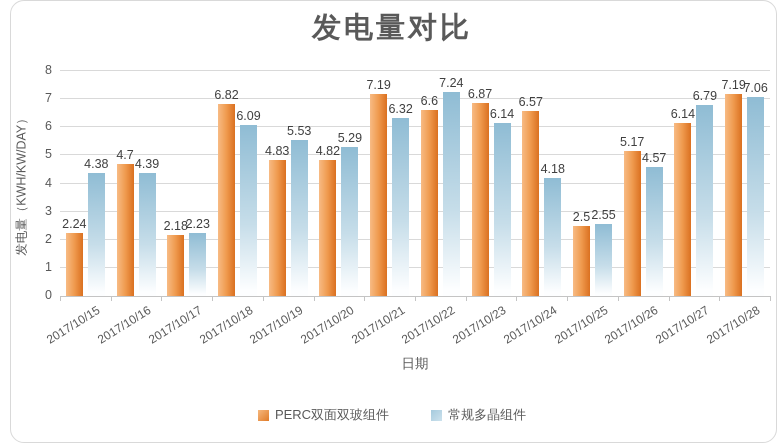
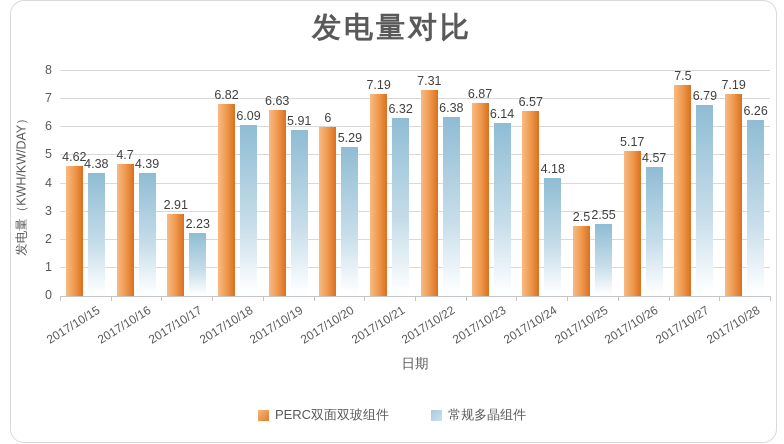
PERC双面双玻组件/2017/10/15: 2.24 -> 4.62
PERC双面双玻组件/2017/10/17: 2.18 -> 2.91
PERC双面双玻组件/2017/10/19: 4.83 -> 6.63
常规多晶组件/2017/10/19: 5.53 -> 5.91
PERC双面双玻组件/2017/10/20: 4.82 -> 6
PERC双面双玻组件/2017/10/22: 6.6 -> 7.31
常规多晶组件/2017/10/22: 7.24 -> 6.38
PERC双面双玻组件/2017/10/27: 6.14 -> 7.5
常规多晶组件/2017/10/28: 7.06 -> 6.26
